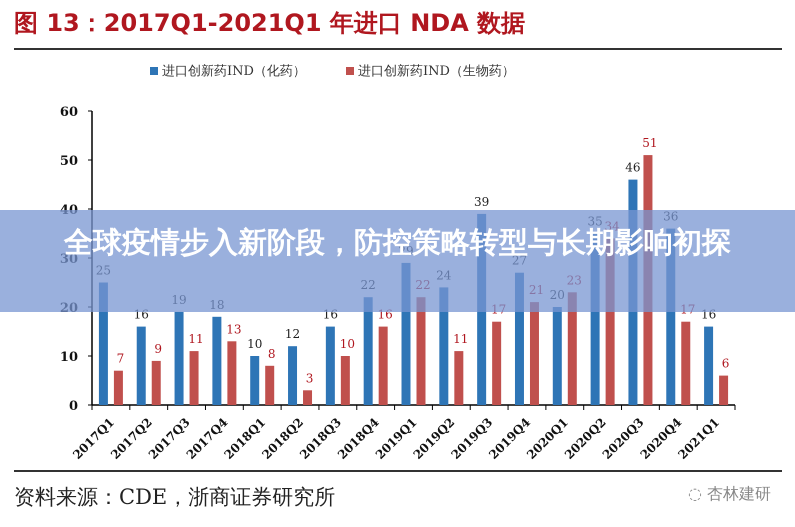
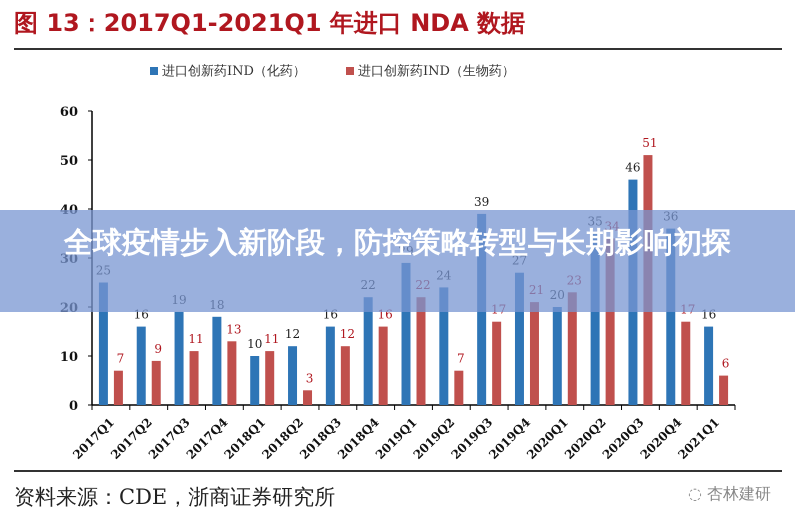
进口创新药IND（生物药）/2018Q1: 8 -> 11
进口创新药IND（生物药）/2018Q3: 10 -> 12
进口创新药IND（生物药）/2019Q2: 11 -> 7
